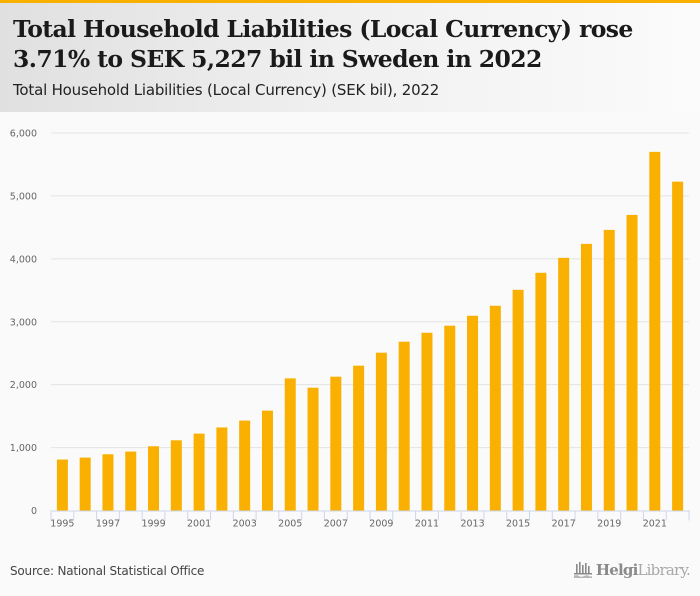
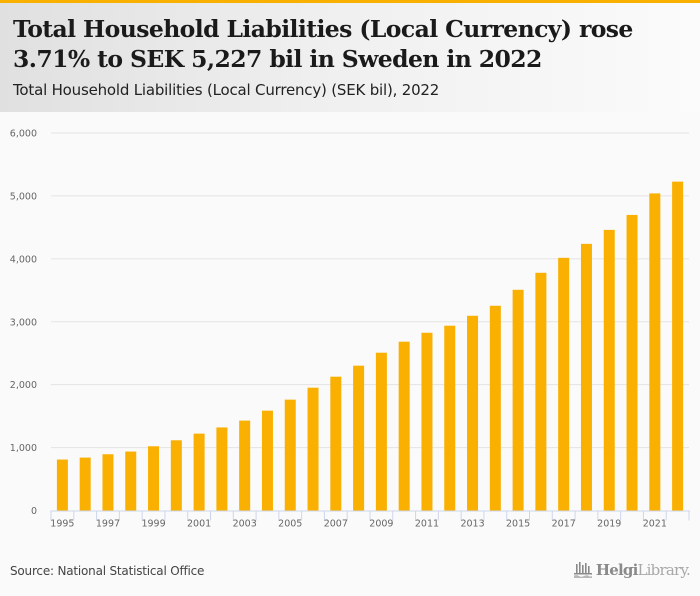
2005: 2100 -> 1800
2021: 5700 -> 5000
